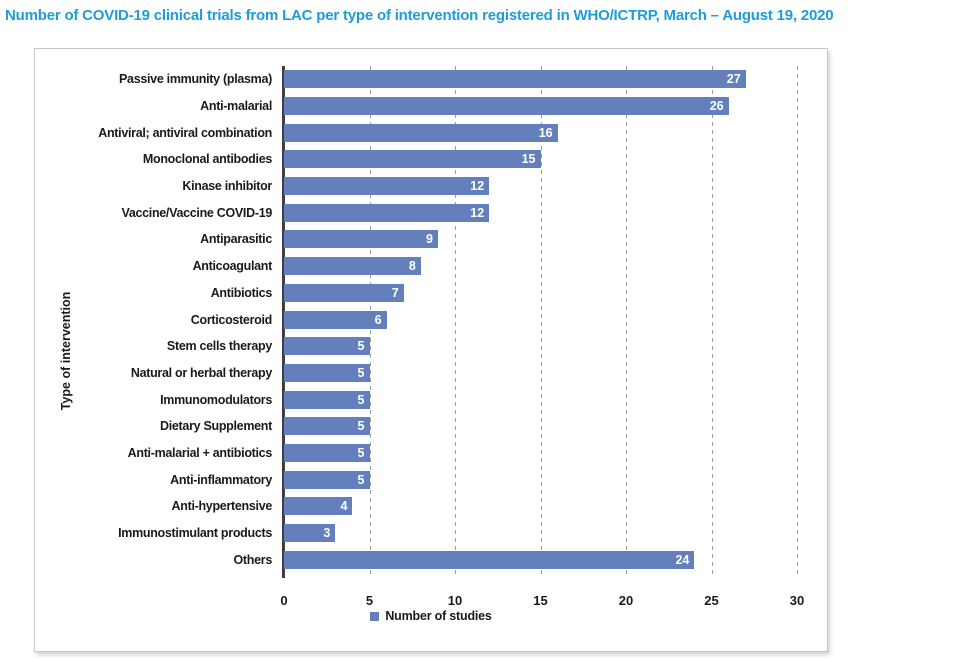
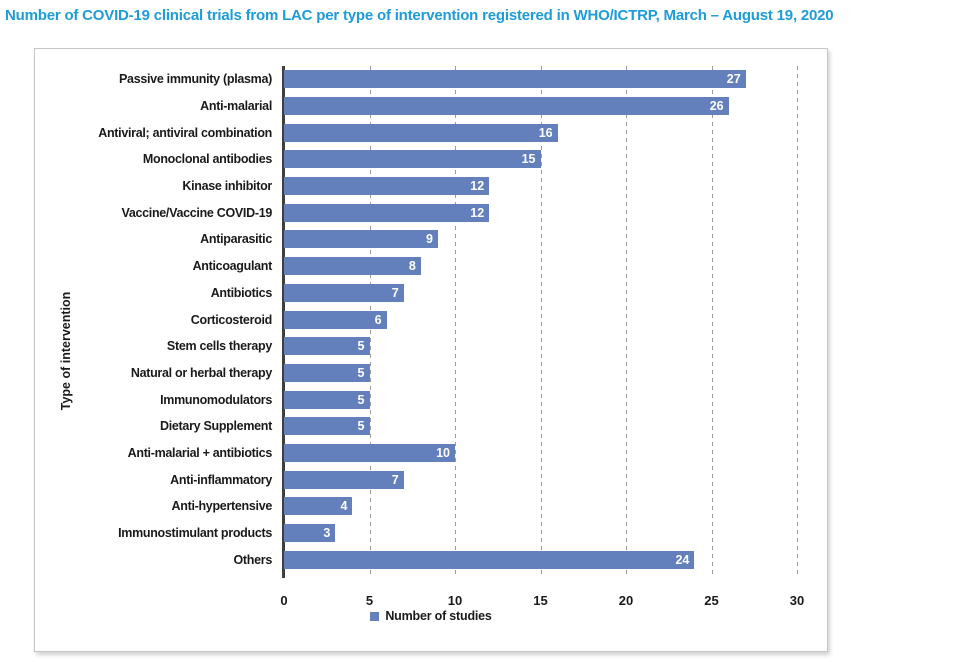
Anti-malarial + antibiotics: 5 -> 10
Anti-inflammatory: 5 -> 7
